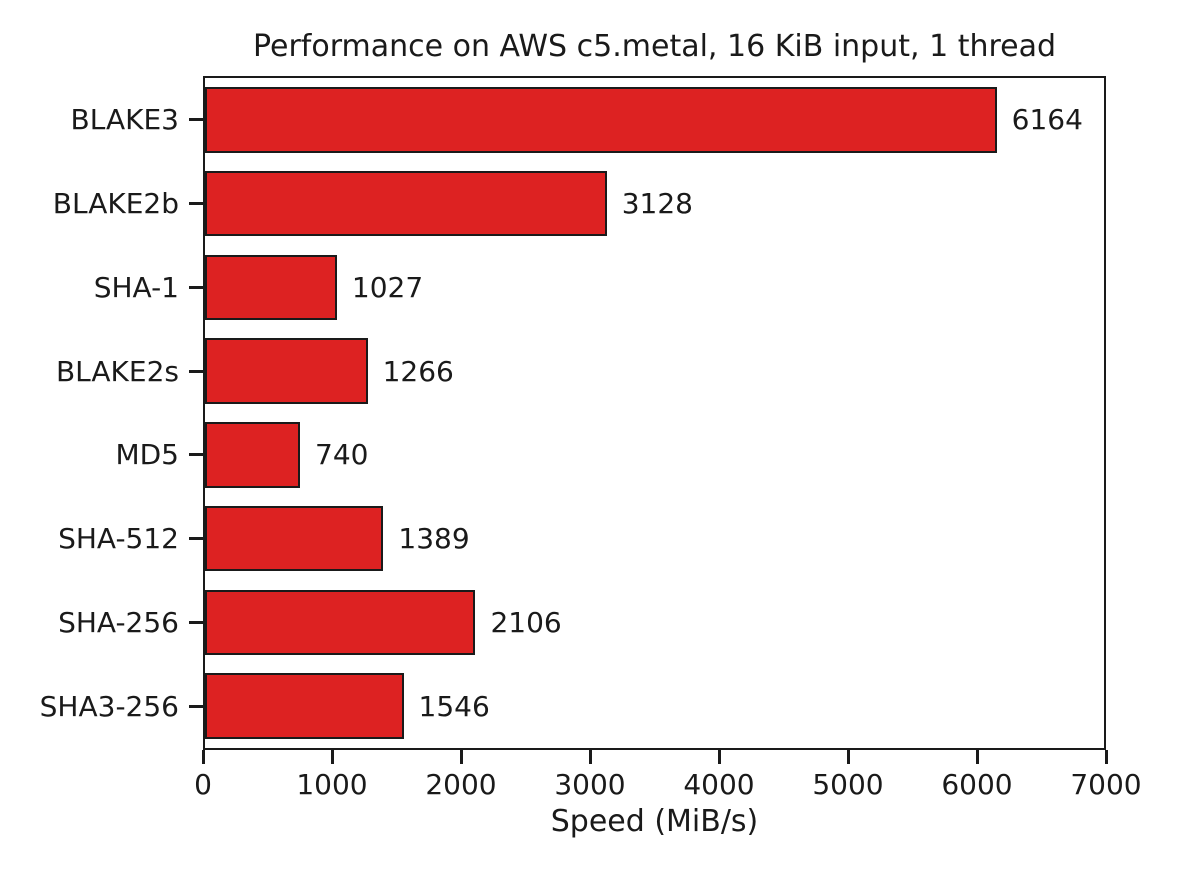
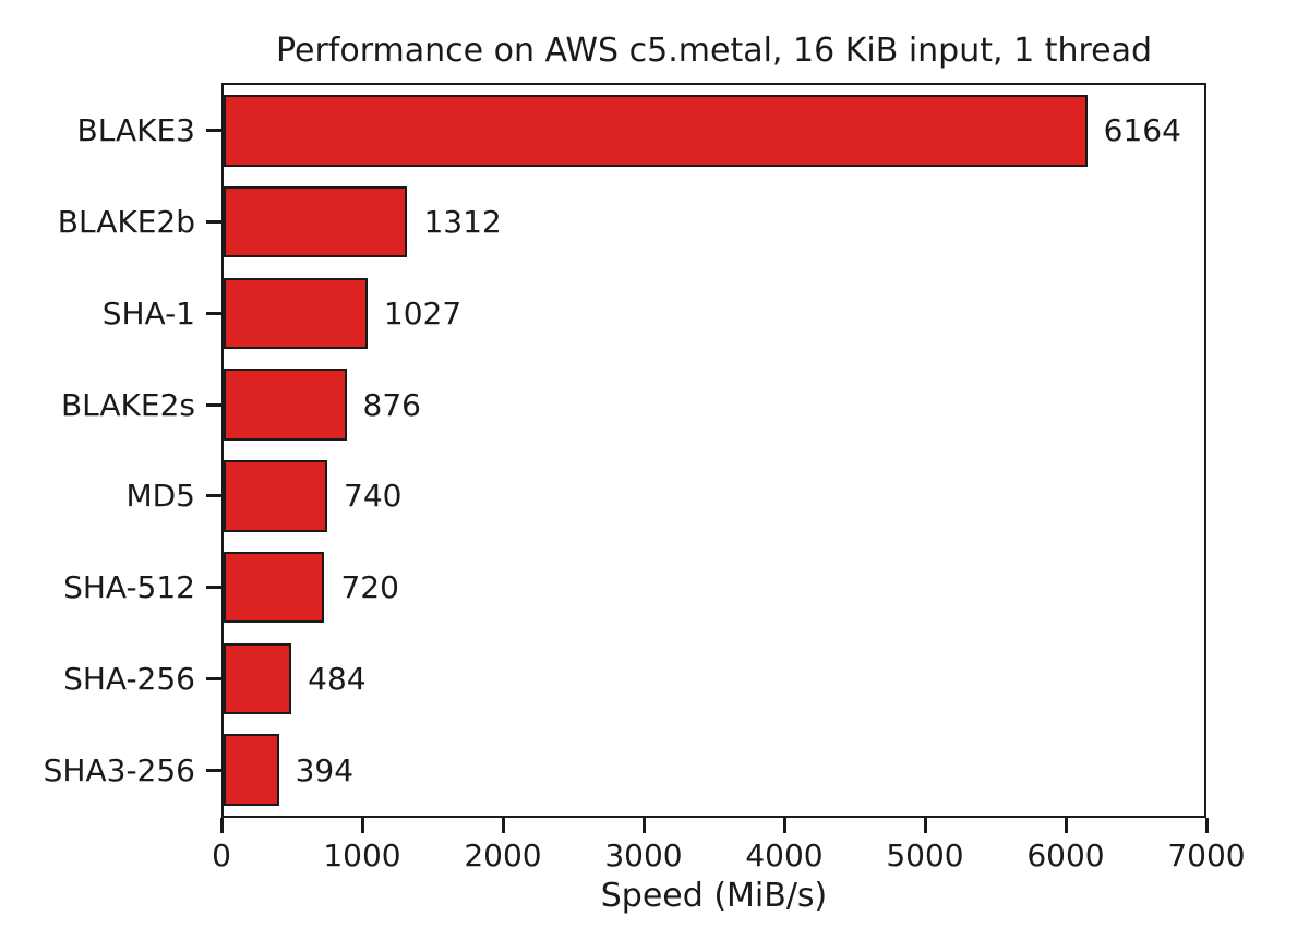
BLAKE2b: 3128 -> 1312
BLAKE2s: 1266 -> 876
SHA-512: 1389 -> 720
SHA-256: 2106 -> 484
SHA3-256: 1546 -> 394
